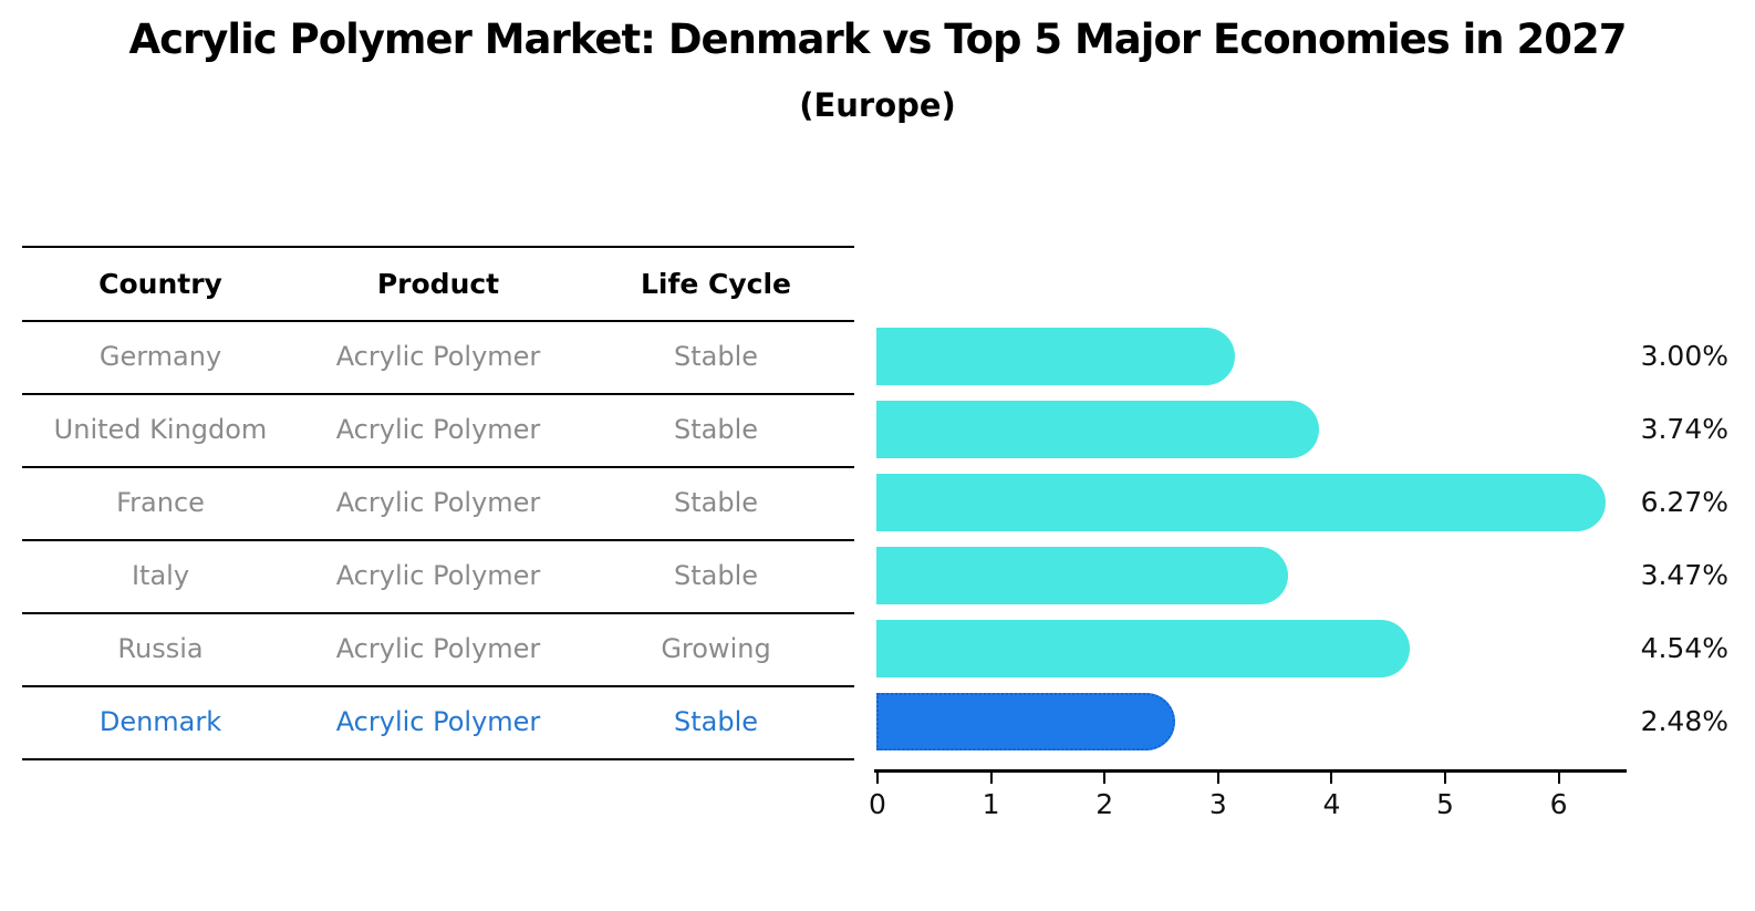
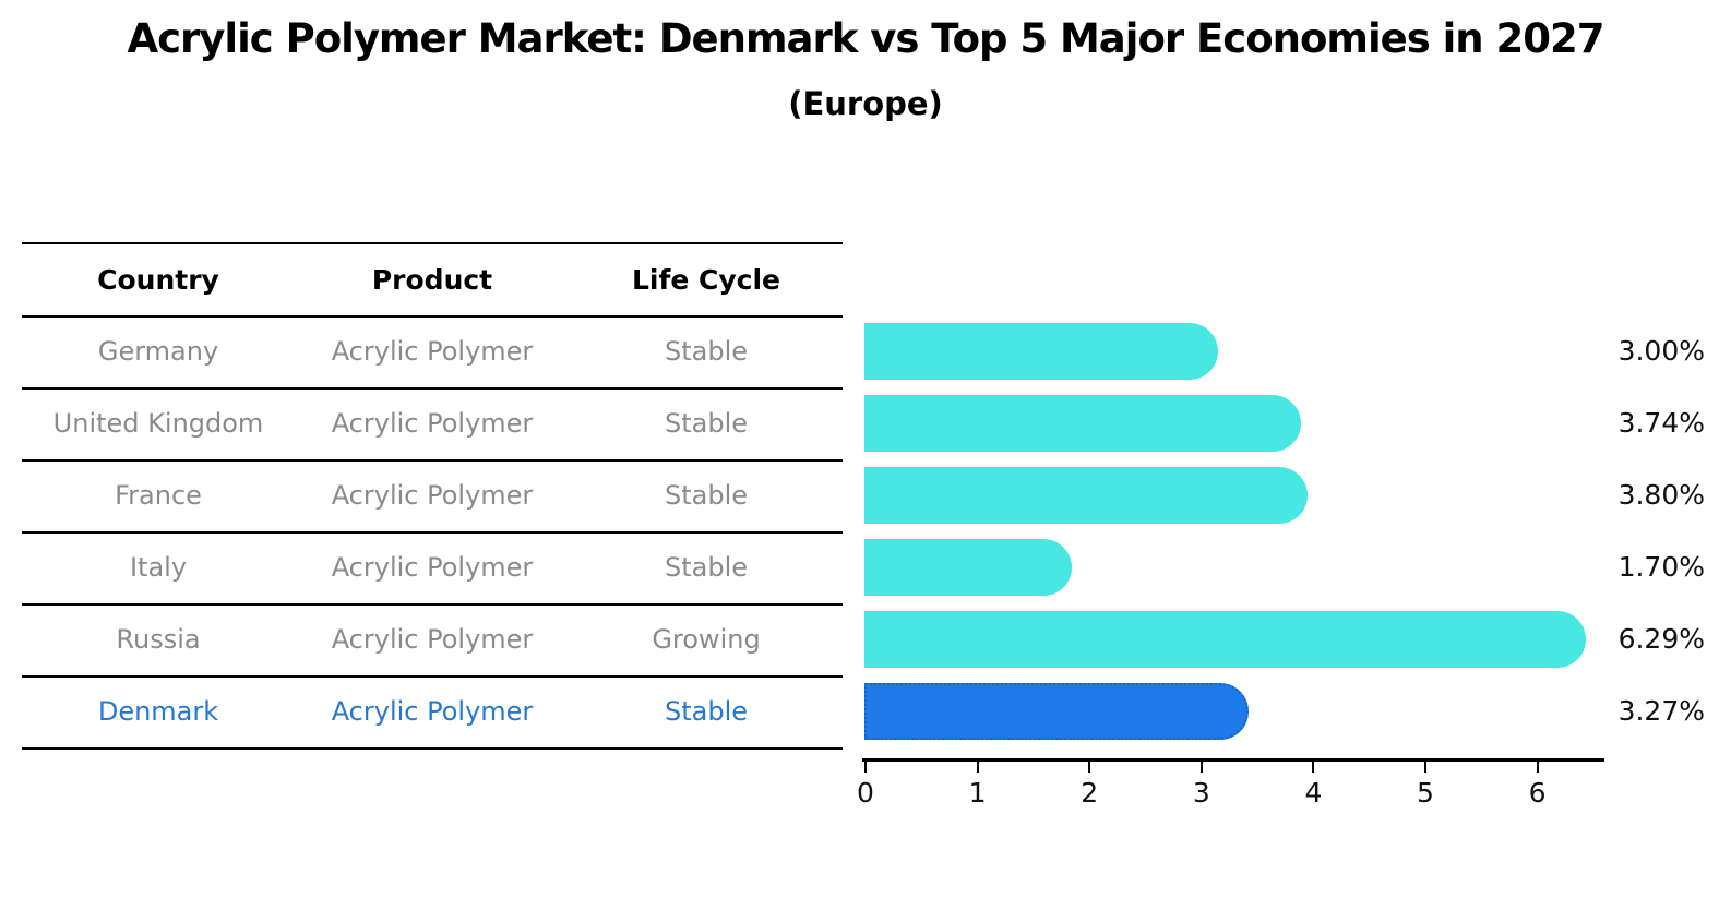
France: 6.27% -> 3.80%
Italy: 3.47% -> 1.70%
Russia: 4.54% -> 6.29%
Denmark: 2.48% -> 3.27%
